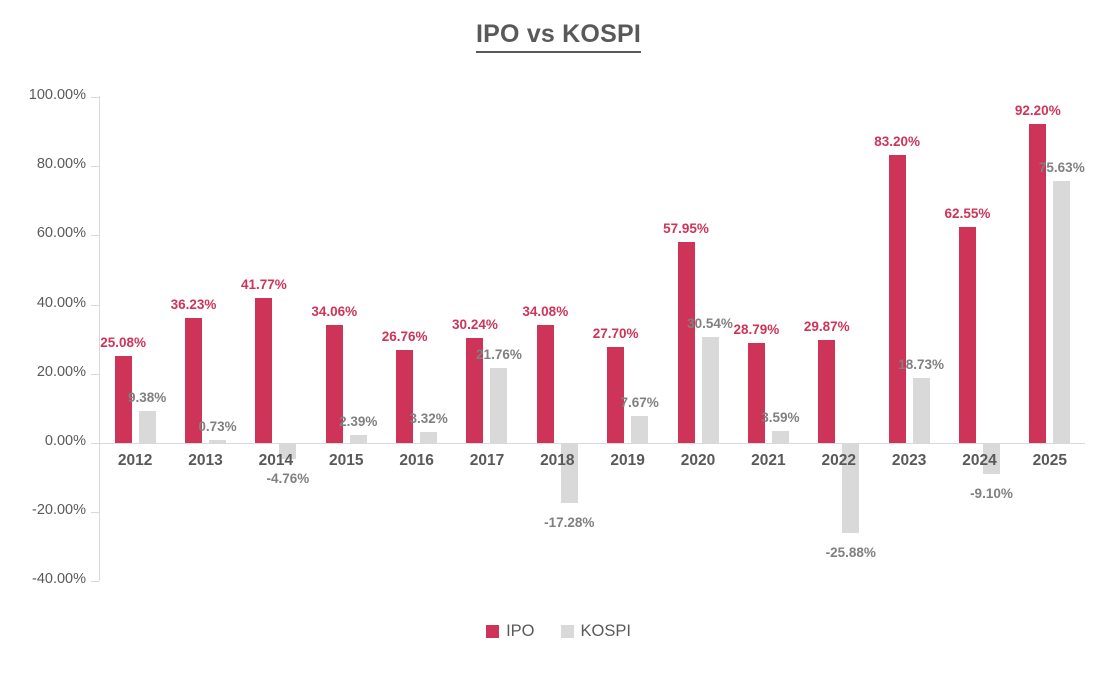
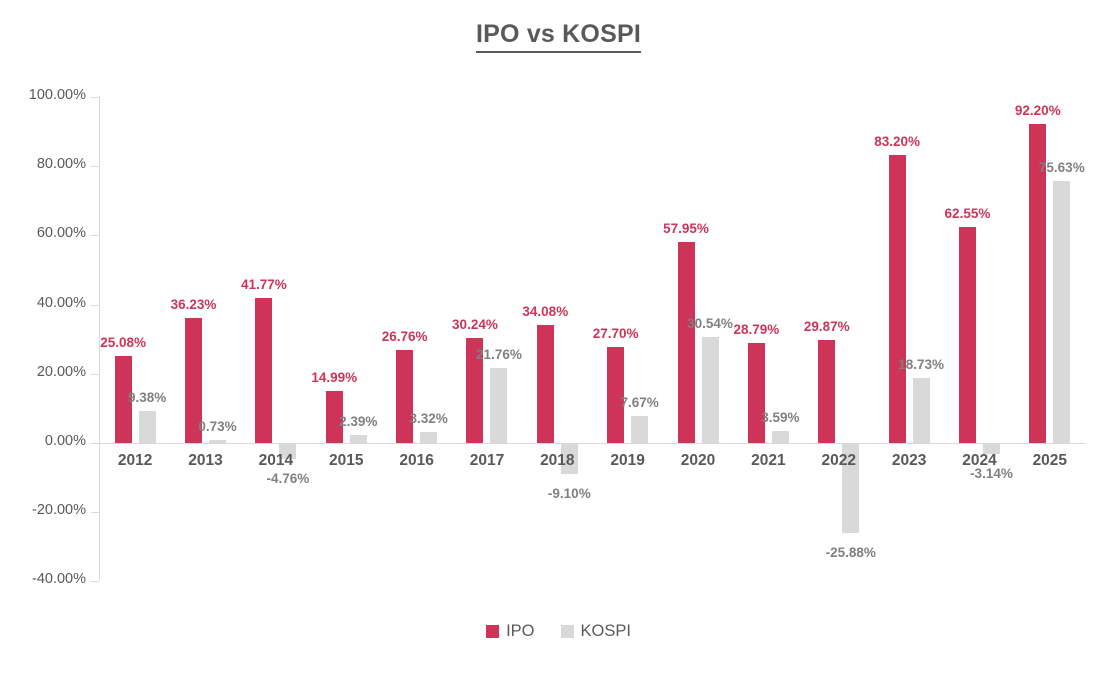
IPO/2015: 34.06% -> 14.99%
KOSPI/2018: -17.28% -> -9.10%
KOSPI/2024: -9.10% -> -3.14%
